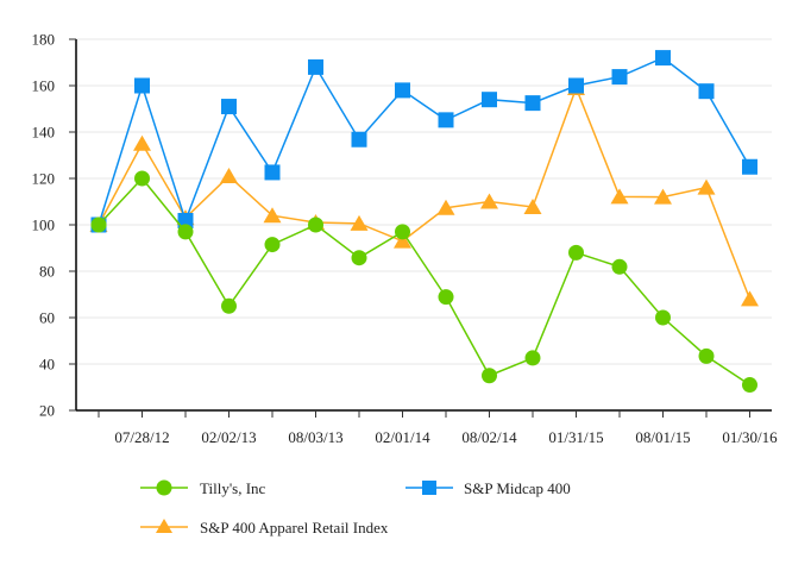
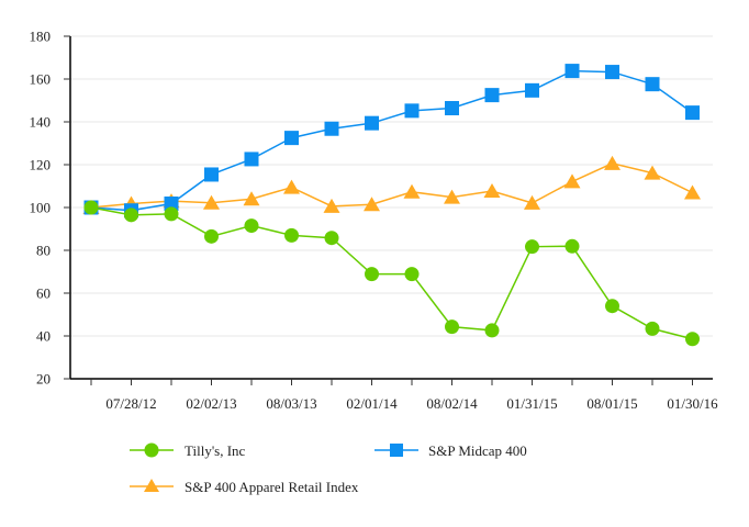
Tilly's, Inc/07/28/12: 120 -> 96
S&P Midcap 400/07/28/12: 160 -> 99
S&P 400 Apparel Retail Index/07/28/12: 135 -> 102
Tilly's, Inc/02/02/13: 65 -> 86
S&P Midcap 400/02/02/13: 151 -> 115
S&P 400 Apparel Retail Index/02/02/13: 121 -> 102
Tilly's, Inc/08/03/13: 100 -> 87
S&P Midcap 400/08/03/13: 168 -> 132
S&P 400 Apparel Retail Index/08/03/13: 101 -> 109
Tilly's, Inc/02/01/14: 97 -> 69
S&P Midcap 400/02/01/14: 158 -> 139
S&P 400 Apparel Retail Index/02/01/14: 93 -> 101
Tilly's, Inc/08/02/14: 35 -> 44
S&P Midcap 400/08/02/14: 154 -> 146
S&P 400 Apparel Retail Index/08/02/14: 110 -> 105
Tilly's, Inc/01/31/15: 88 -> 82
S&P Midcap 400/01/31/15: 160 -> 155
S&P 400 Apparel Retail Index/01/31/15: 159 -> 102
Tilly's, Inc/08/01/15: 60 -> 54
S&P Midcap 400/08/01/15: 172 -> 163
S&P 400 Apparel Retail Index/08/01/15: 112 -> 121
Tilly's, Inc/01/30/16: 31 -> 39
S&P Midcap 400/01/30/16: 125 -> 144
S&P 400 Apparel Retail Index/01/30/16: 68 -> 107
